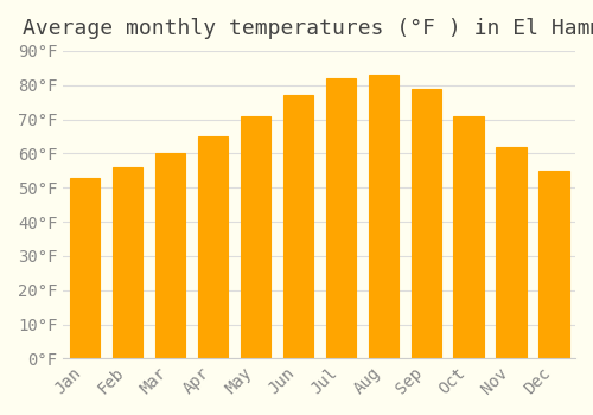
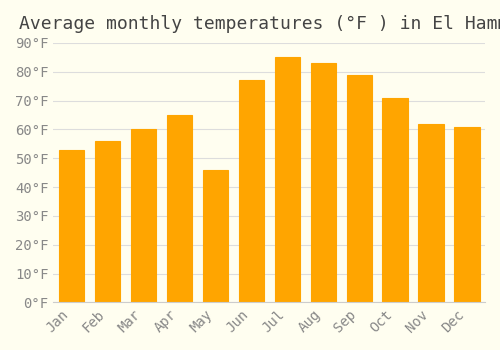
May: 71°F -> 46°F
Jul: 82°F -> 85°F
Dec: 55°F -> 61°F
